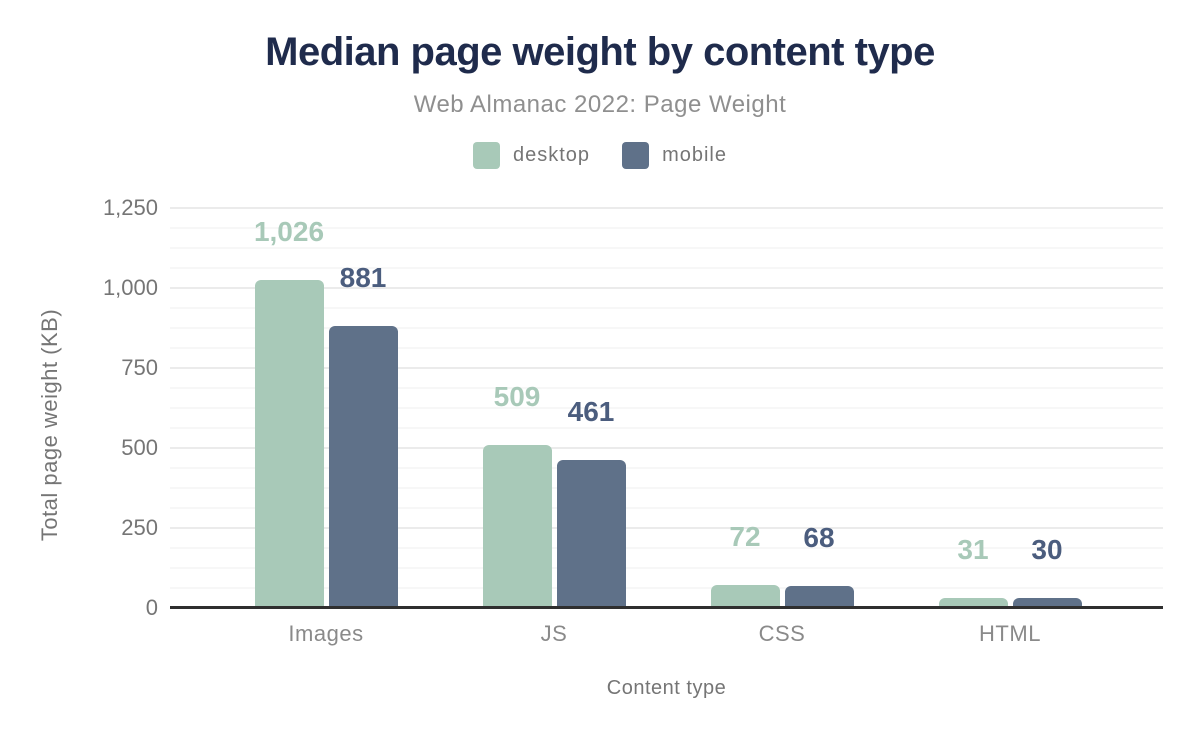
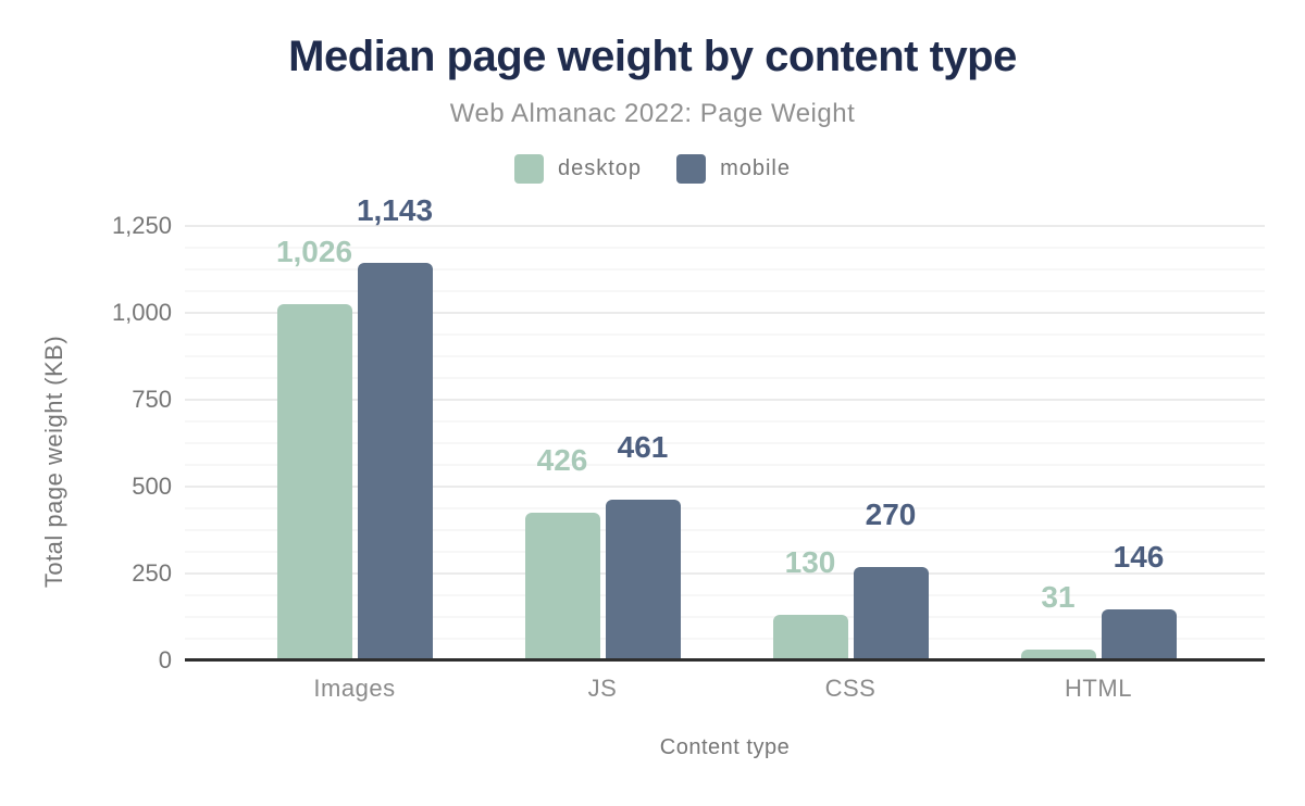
mobile/Images: 881 -> 1,143
desktop/JS: 509 -> 426
desktop/CSS: 72 -> 130
mobile/CSS: 68 -> 270
mobile/HTML: 30 -> 146
